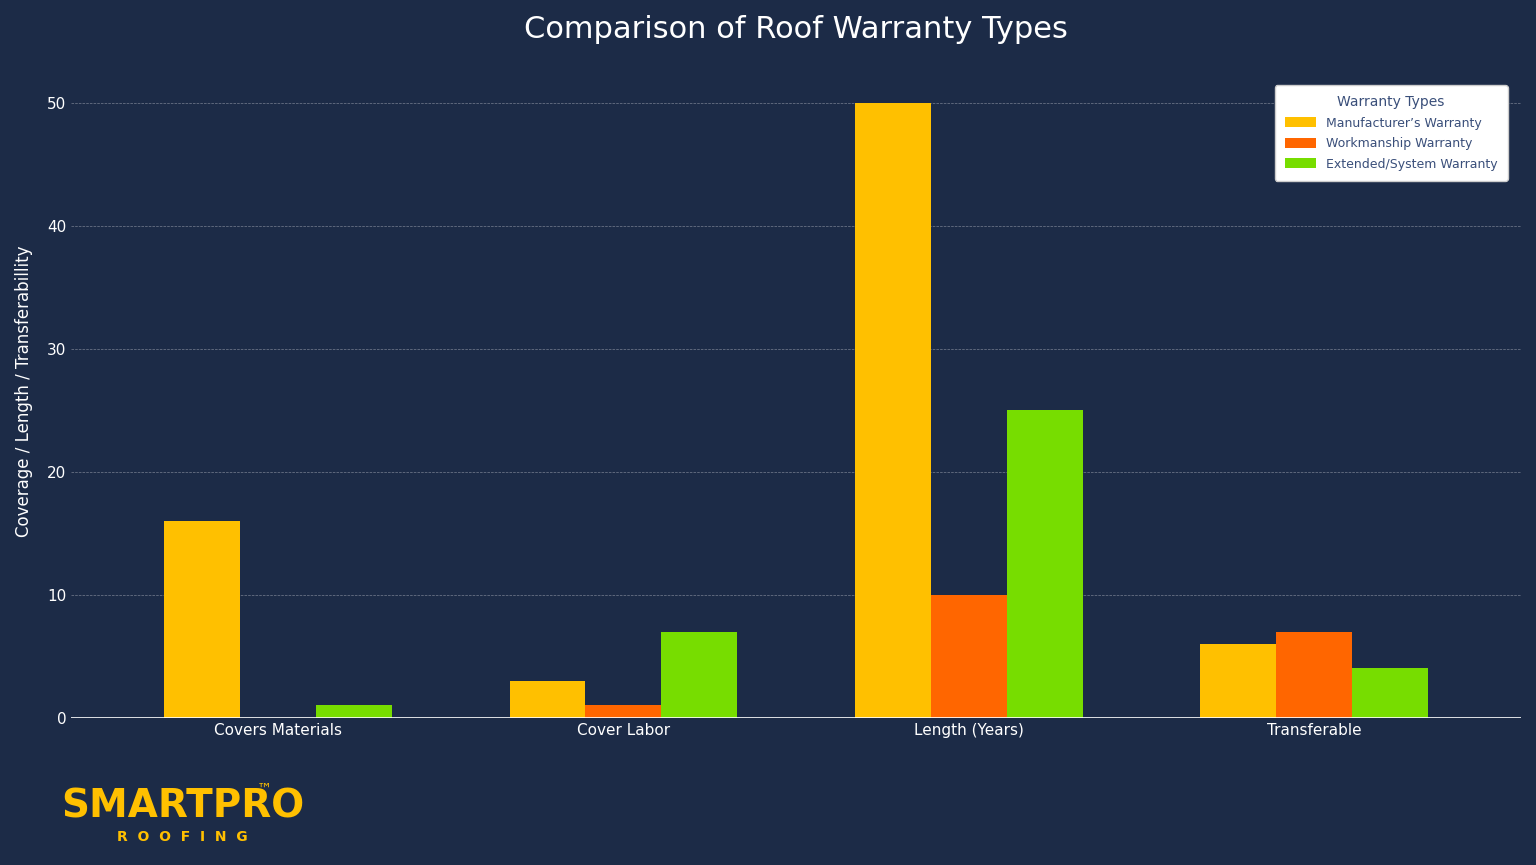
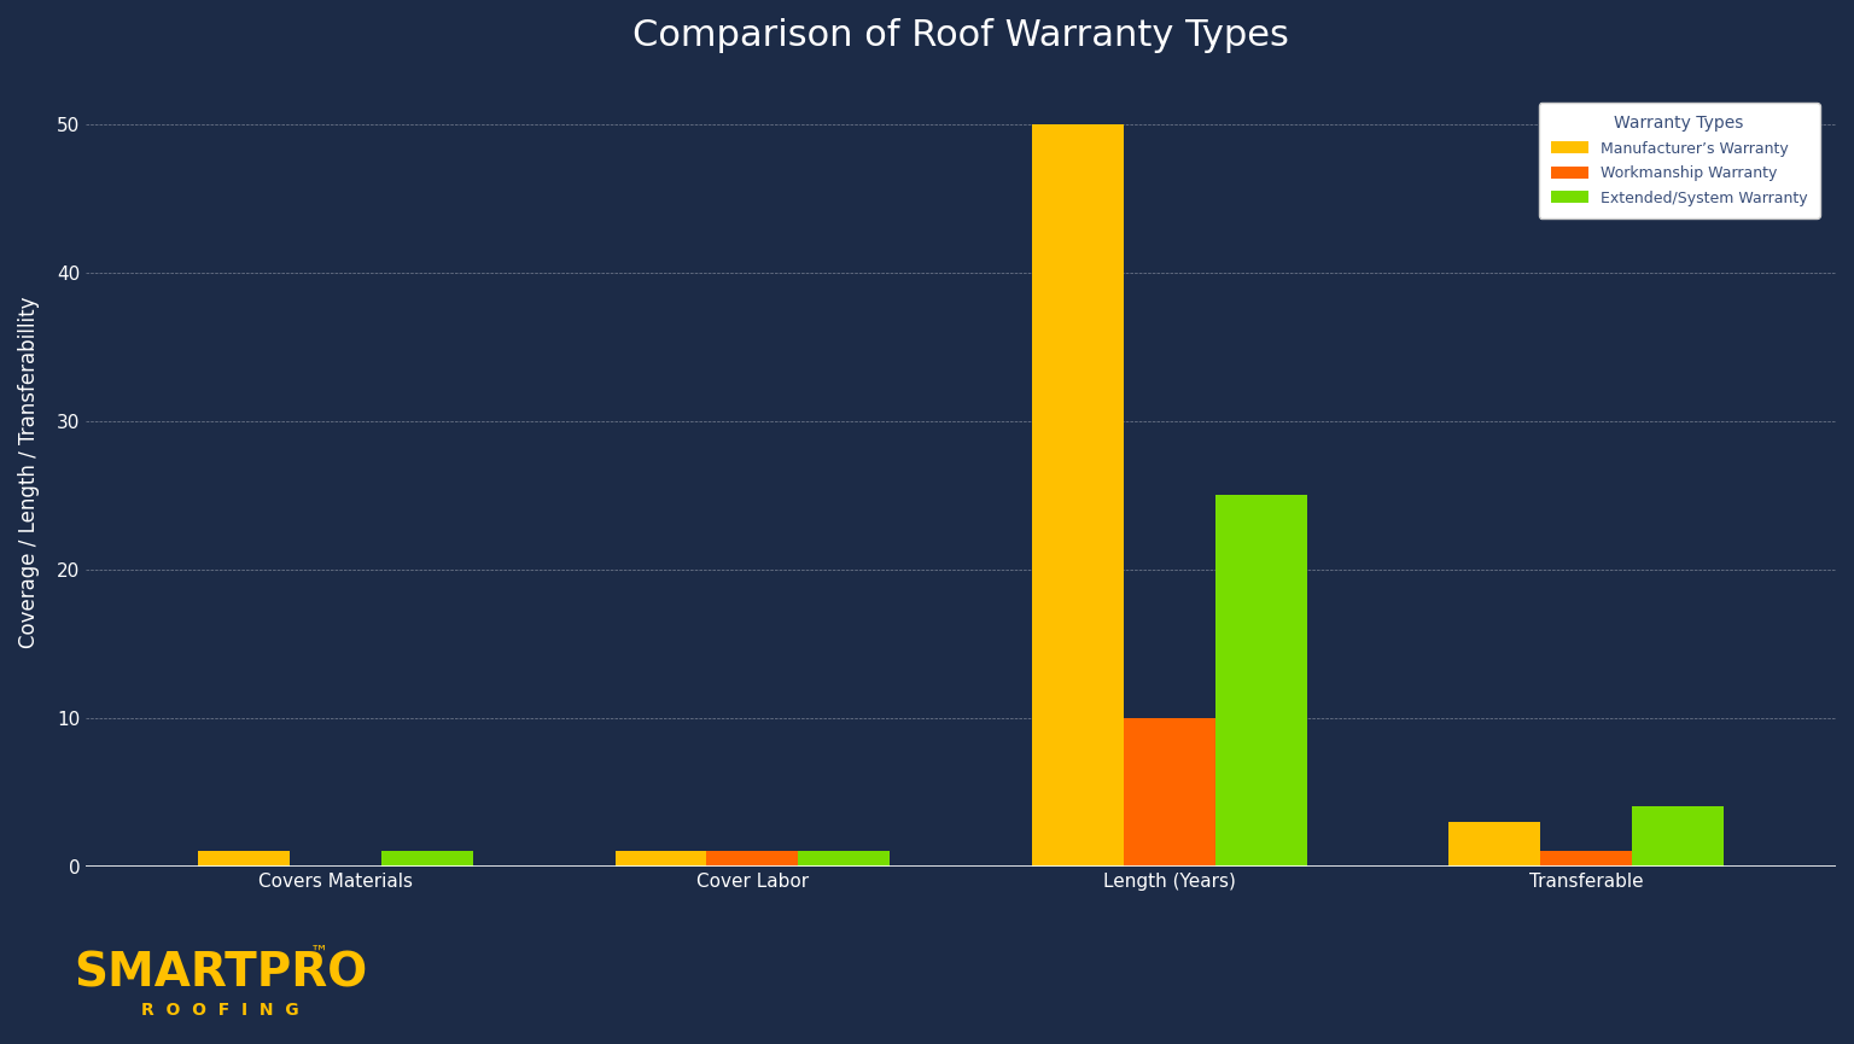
Manufacturer’s Warranty/Covers Materials: 16 -> 1
Manufacturer’s Warranty/Cover Labor: 3 -> 1
Extended/System Warranty/Cover Labor: 7 -> 1
Manufacturer’s Warranty/Transferable: 6 -> 3
Workmanship Warranty/Transferable: 7 -> 1
